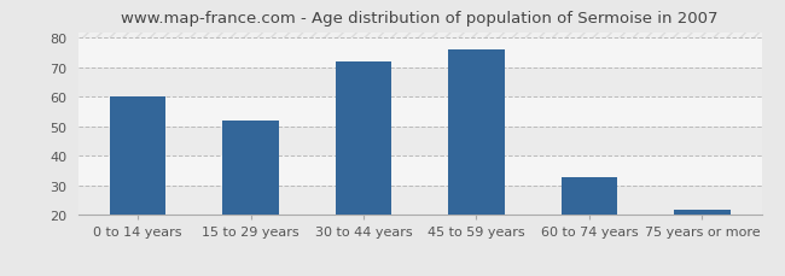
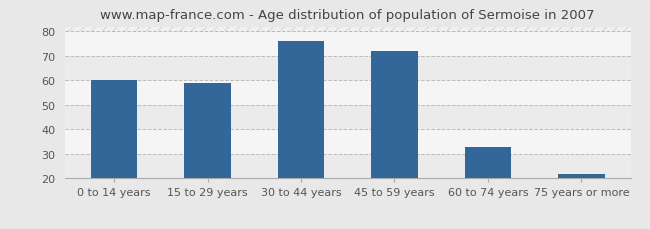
15 to 29 years: 52 -> 59
30 to 44 years: 72 -> 76
45 to 59 years: 76 -> 72
